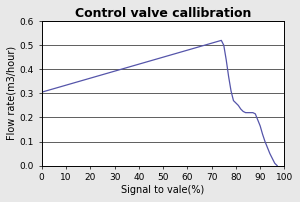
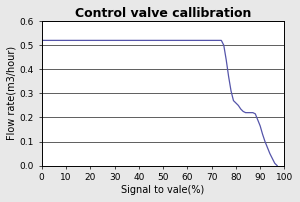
0: 0.305 -> 0.520
